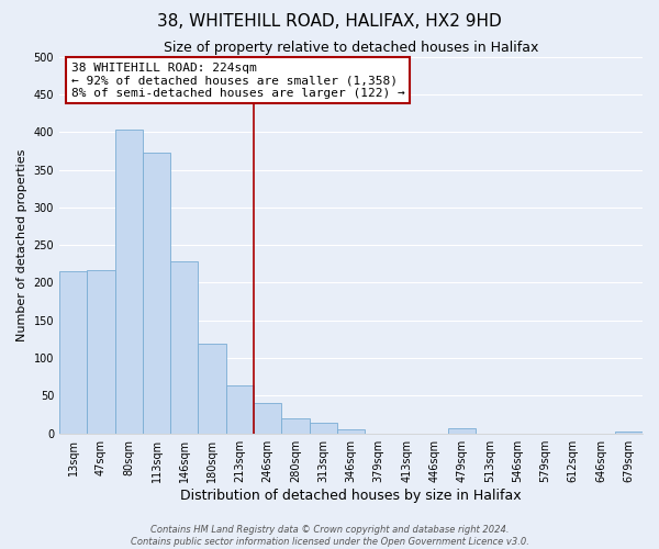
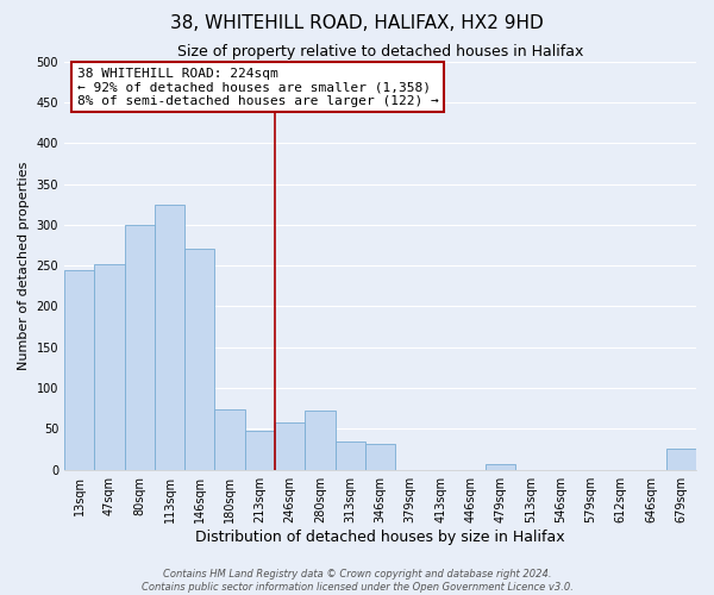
13sqm: 215 -> 244
47sqm: 217 -> 252
80sqm: 403 -> 300
113sqm: 372 -> 324
146sqm: 229 -> 270
180sqm: 119 -> 74
213sqm: 63 -> 48
246sqm: 40 -> 58
280sqm: 20 -> 72
313sqm: 14 -> 34
346sqm: 5 -> 32
679sqm: 2 -> 26
